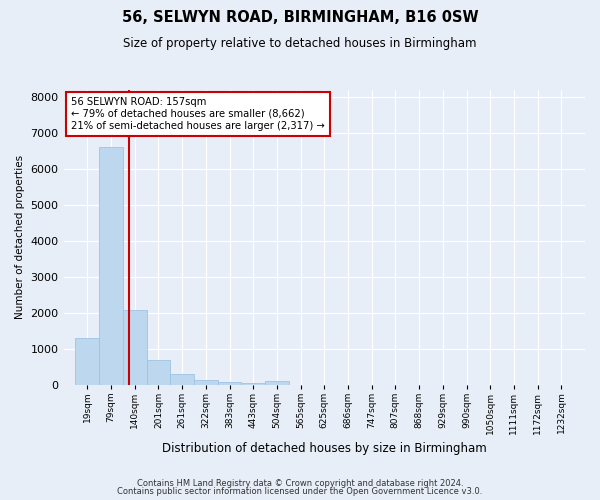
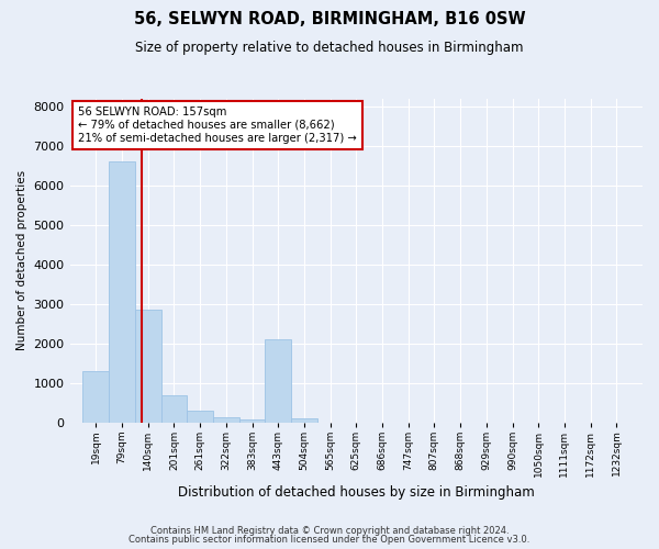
140sqm: 2080 -> 2850
443sqm: 60 -> 2100
